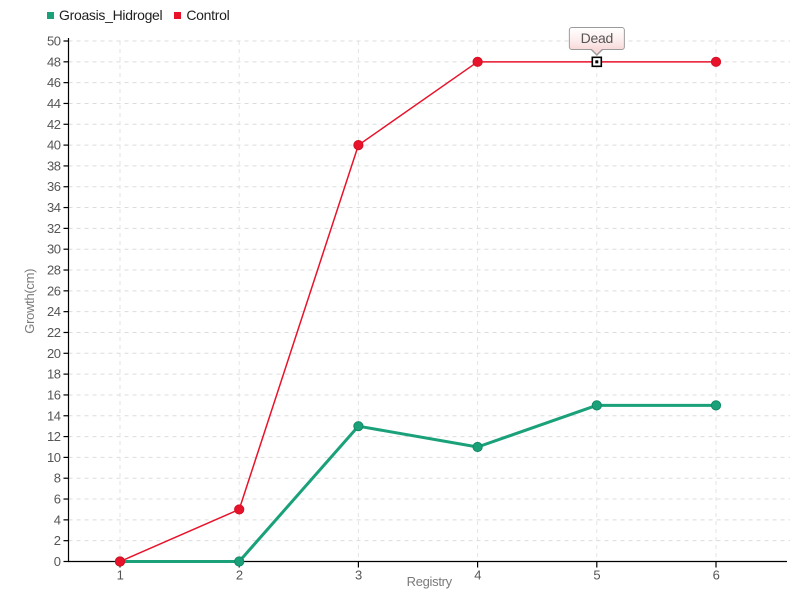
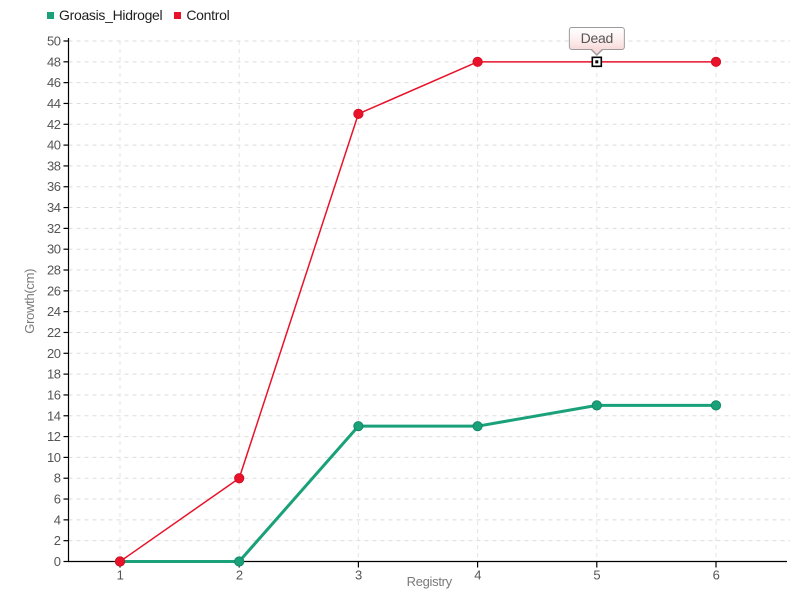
Control/2: 5 -> 8
Control/3: 40 -> 43
Groasis_Hidrogel/4: 11 -> 13
